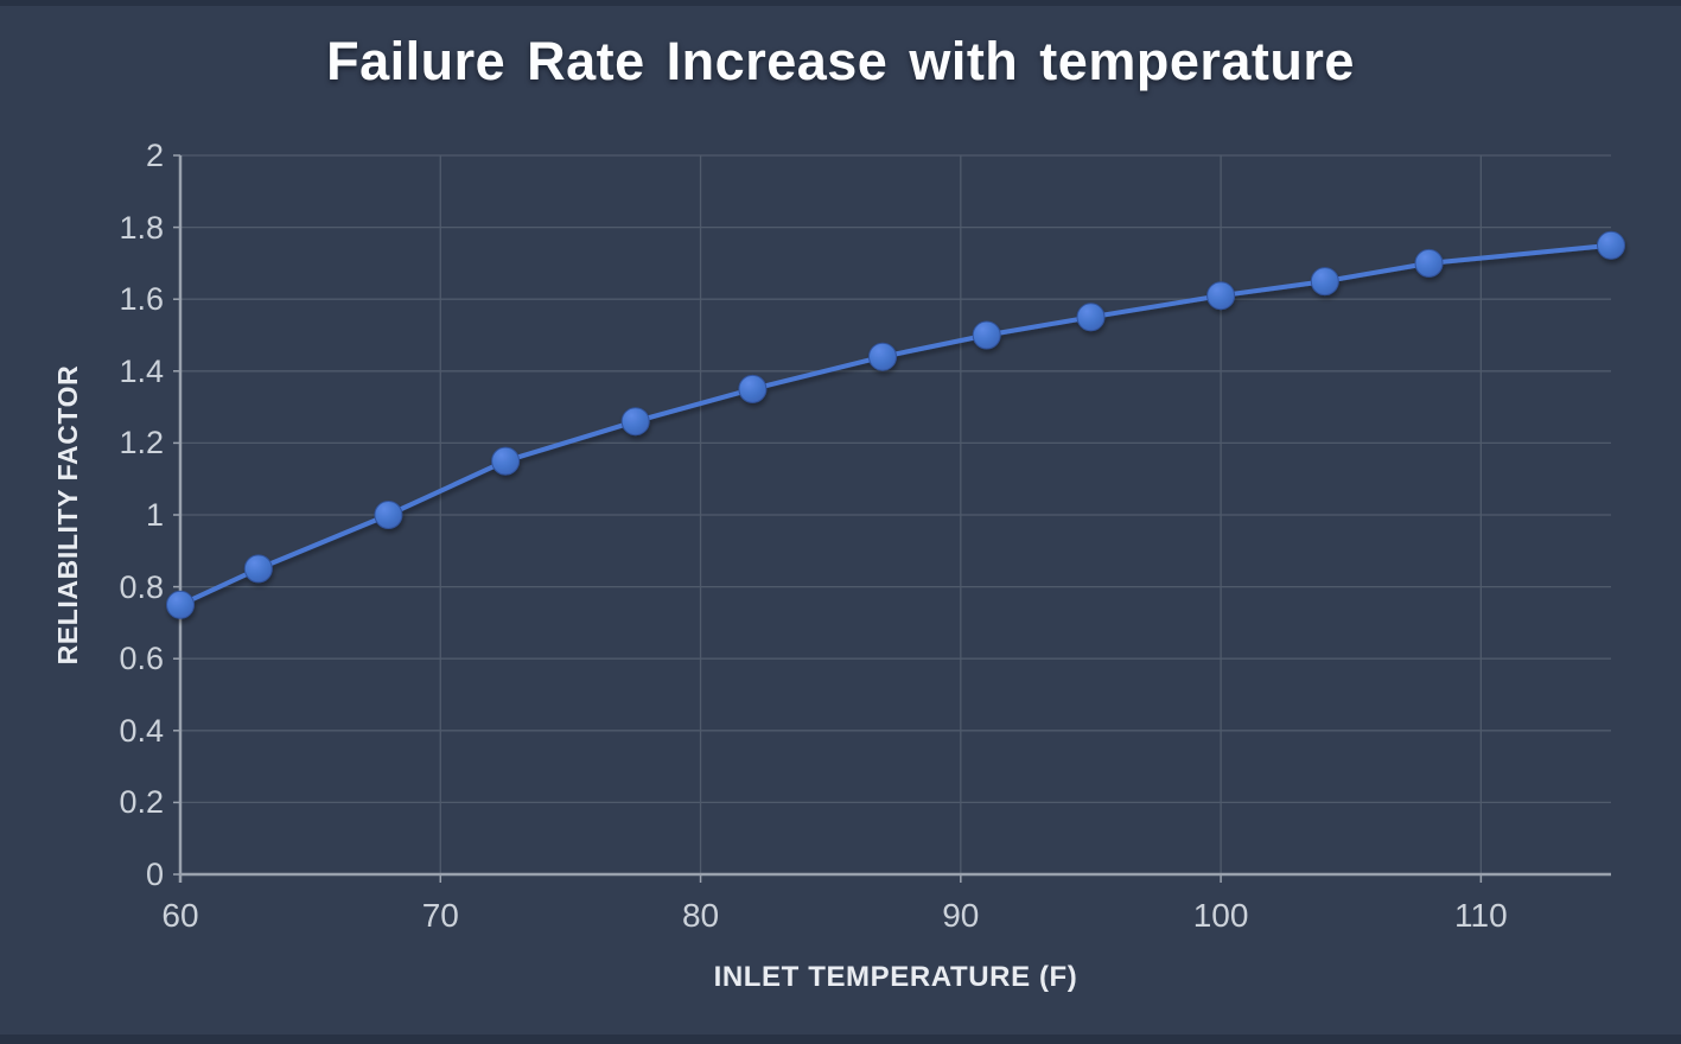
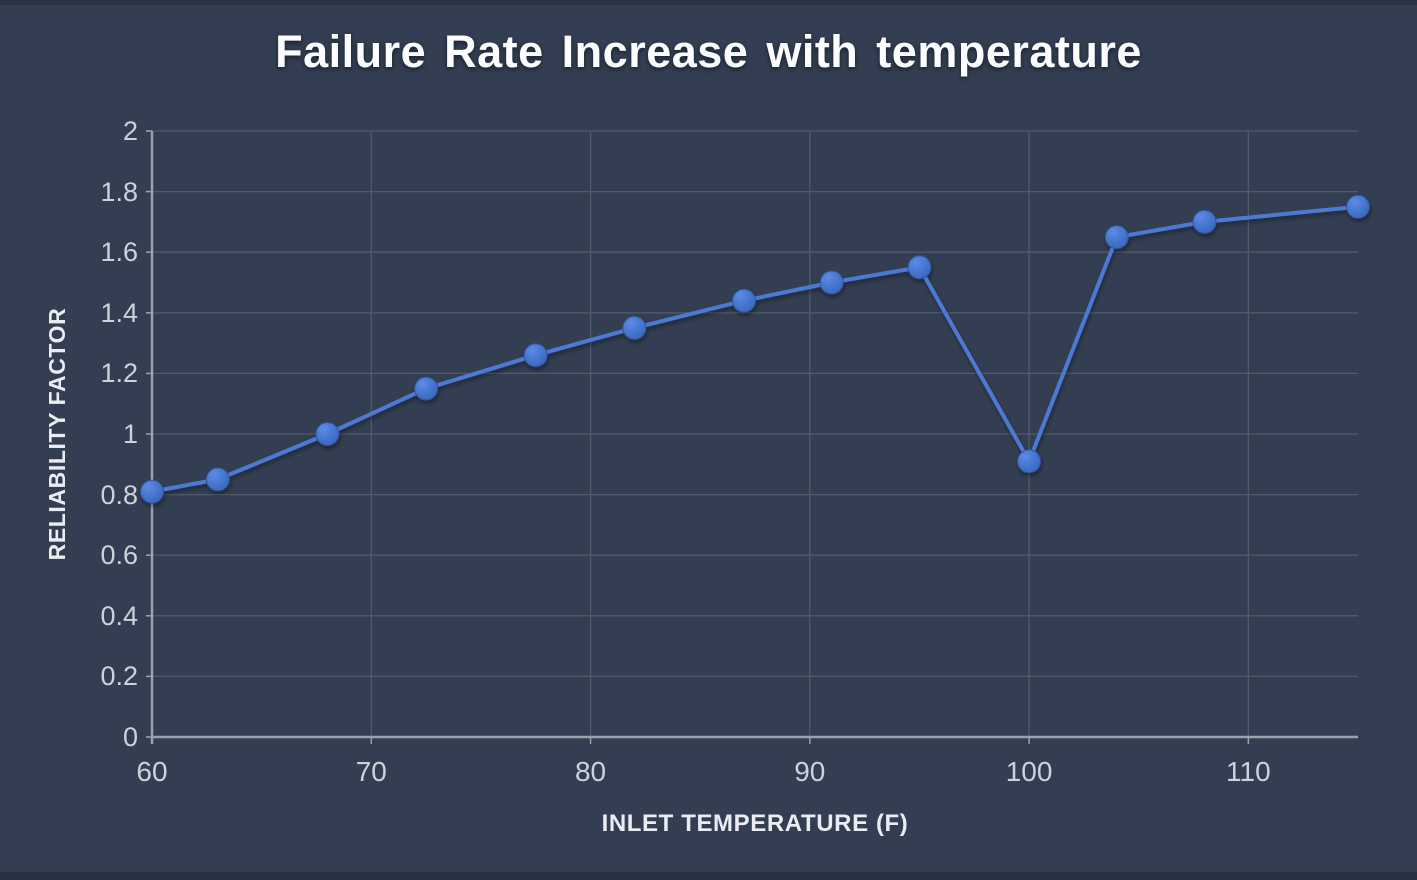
60: 0.75 -> 0.81
100: 1.61 -> 0.91
